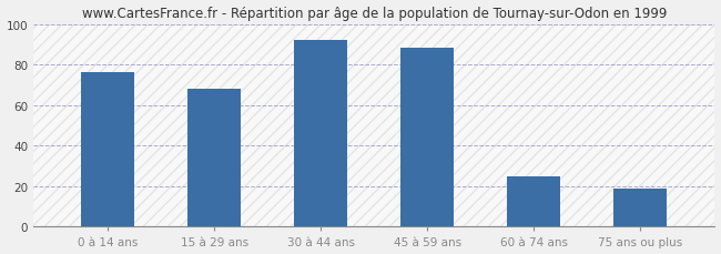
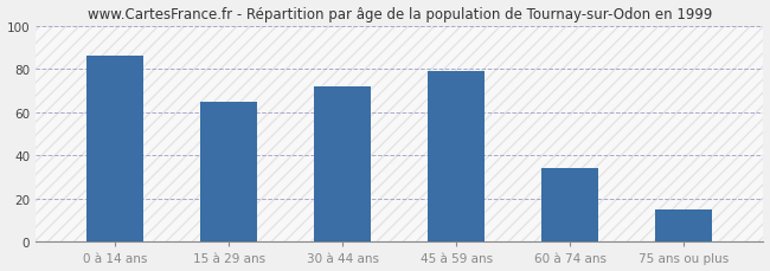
0 à 14 ans: 76 -> 86
15 à 29 ans: 68 -> 65
30 à 44 ans: 92 -> 72
45 à 59 ans: 88 -> 79
60 à 74 ans: 25 -> 34
75 ans ou plus: 19 -> 15
